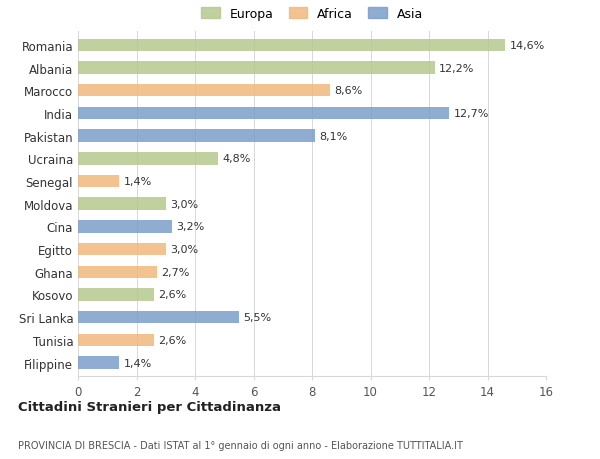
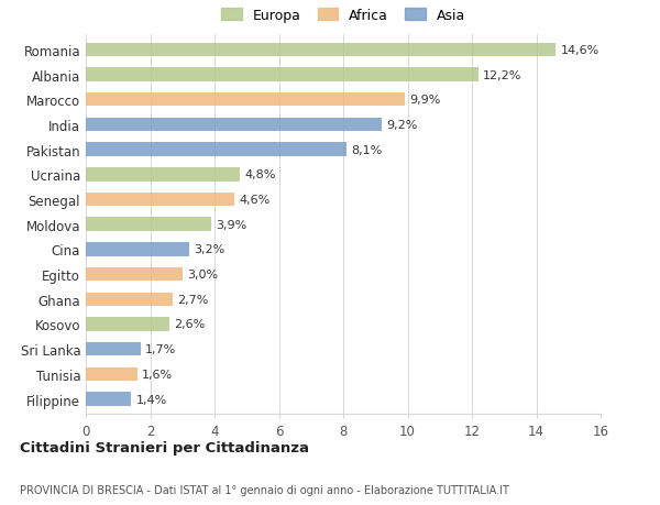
Marocco: 8,6% -> 9,9%
India: 12,7% -> 9,2%
Senegal: 1,4% -> 4,6%
Moldova: 3,0% -> 3,9%
Sri Lanka: 5,5% -> 1,7%
Tunisia: 2,6% -> 1,6%
